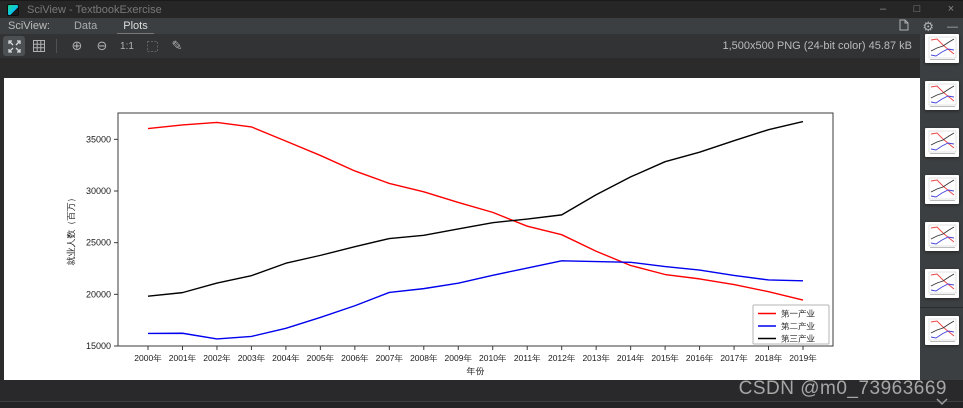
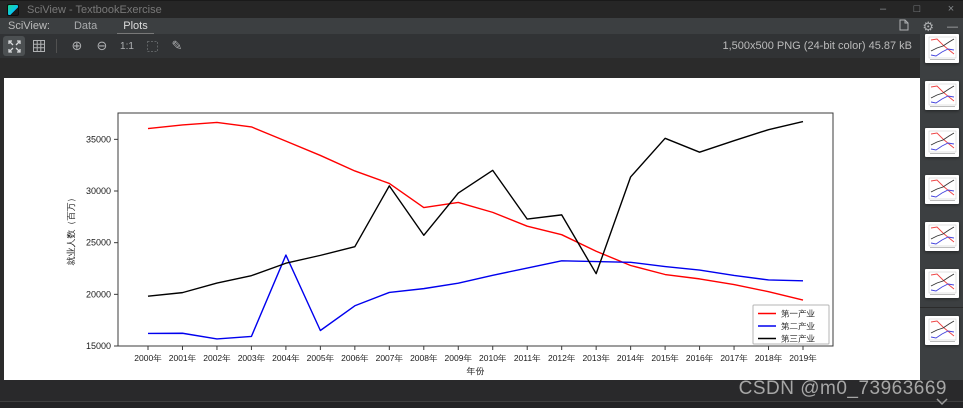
第二产业/2004年: 16700 -> 23800
第二产业/2005年: 17800 -> 16500
第三产业/2007年: 25400 -> 30500
第一产业/2008年: 29900 -> 28400
第三产业/2009年: 26300 -> 29800
第三产业/2010年: 26900 -> 32000
第三产业/2013年: 29600 -> 22000
第三产业/2015年: 32800 -> 35100
